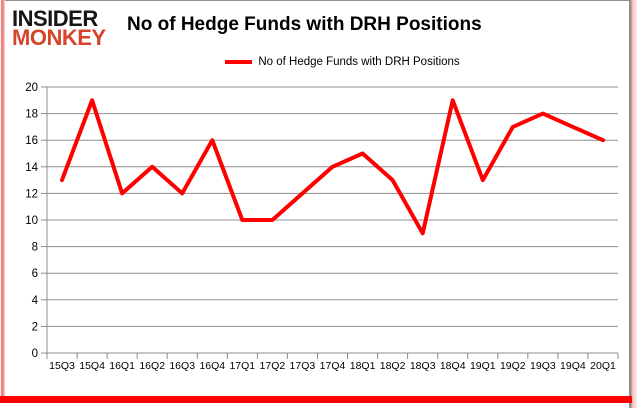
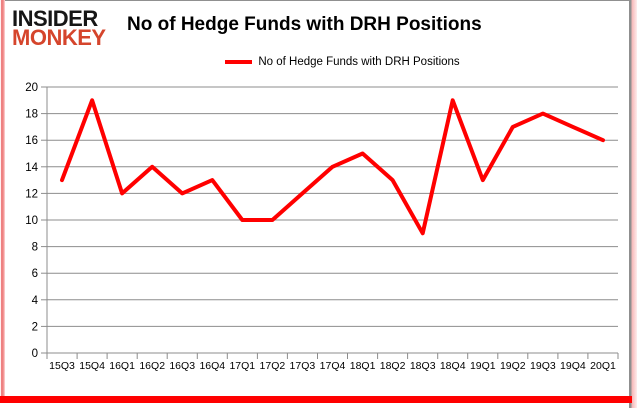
16Q4: 16 -> 13
